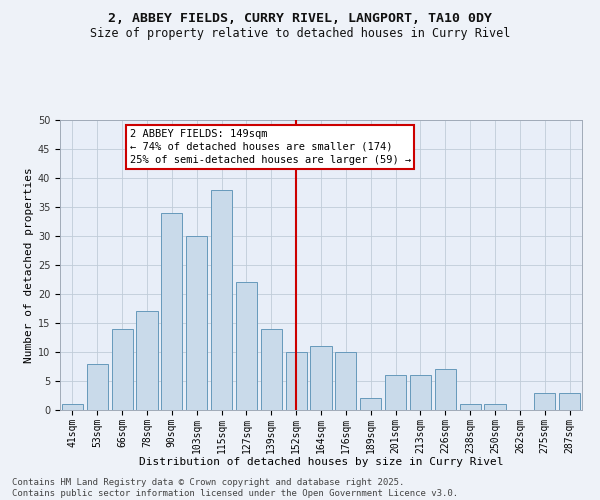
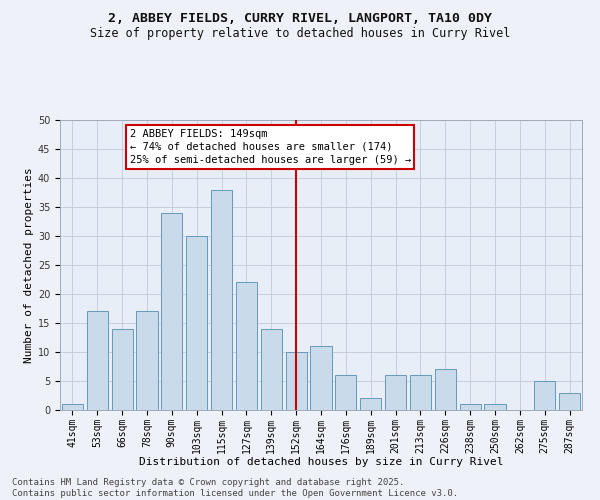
53sqm: 8 -> 17
176sqm: 10 -> 6
275sqm: 3 -> 5
